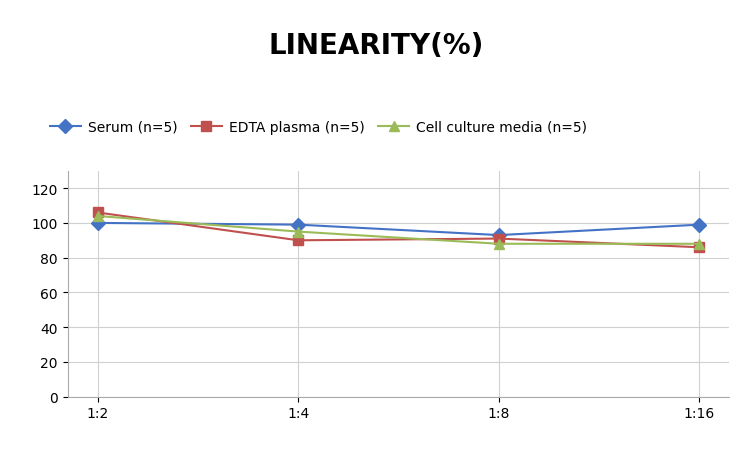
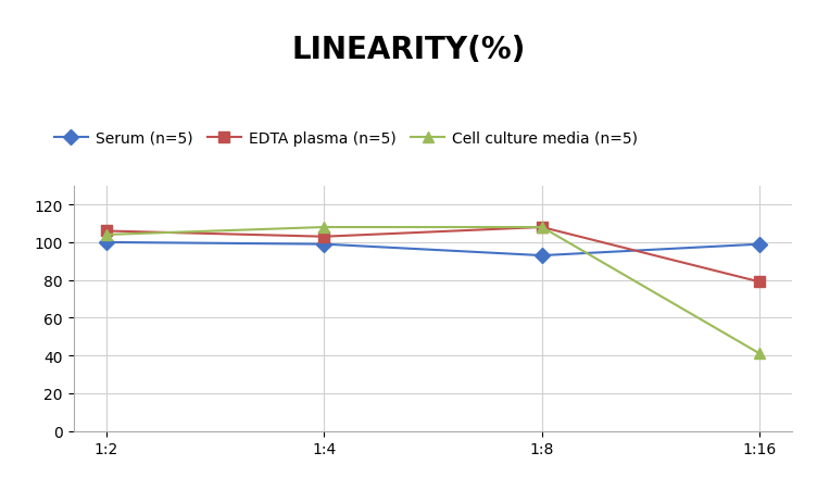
EDTA plasma (n=5)/1:4: 90 -> 103
Cell culture media (n=5)/1:4: 95 -> 108
EDTA plasma (n=5)/1:8: 91 -> 108
Cell culture media (n=5)/1:8: 88 -> 108
EDTA plasma (n=5)/1:16: 86 -> 79
Cell culture media (n=5)/1:16: 88 -> 41
